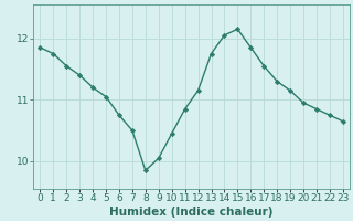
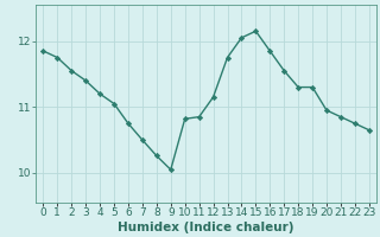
8: 9.85 -> 10.26
10: 10.45 -> 10.82
19: 11.15 -> 11.30
